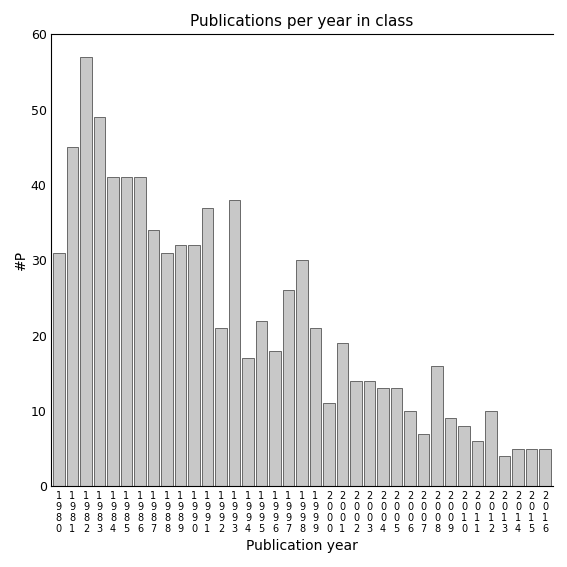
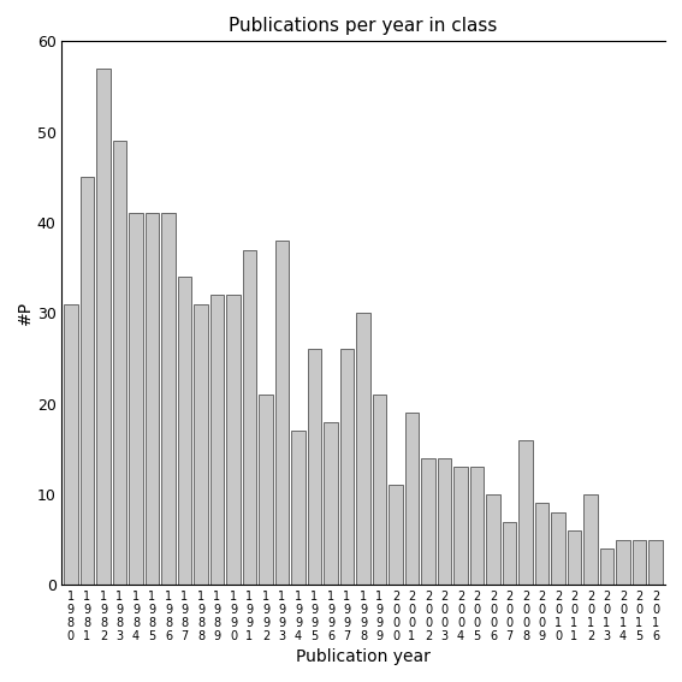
1 9 9 5: 22 -> 26
